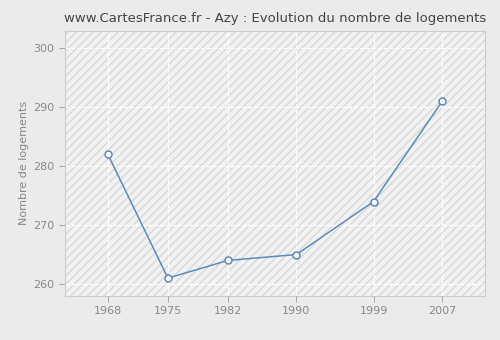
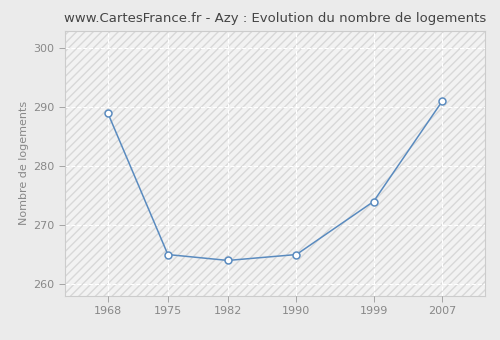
1968: 282 -> 289
1975: 261 -> 265
